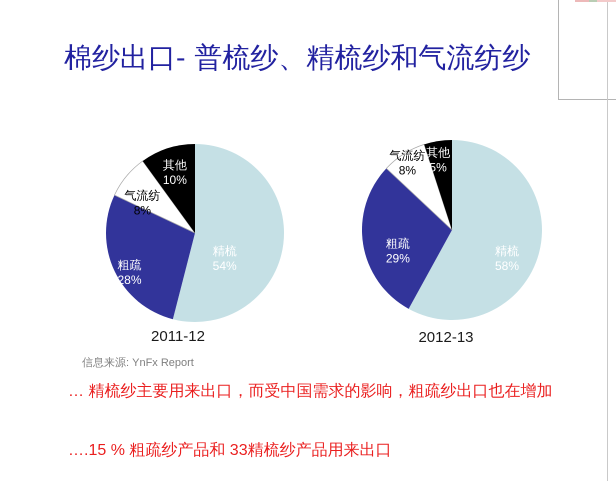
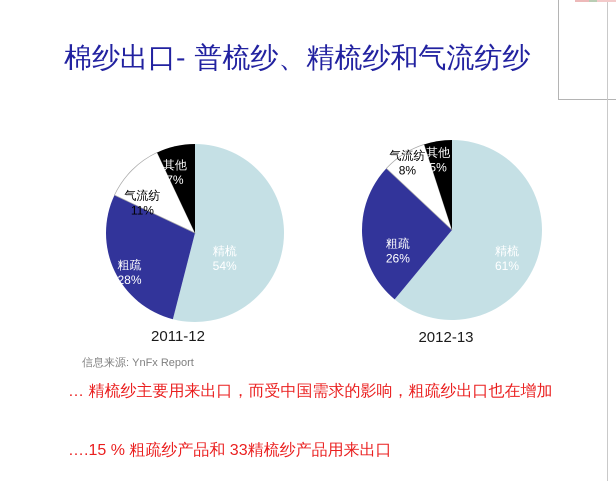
2011-12/气流纺: 8% -> 11%
2011-12/其他: 10% -> 7%
2012-13/精梳: 58% -> 61%
2012-13/粗疏: 29% -> 26%
